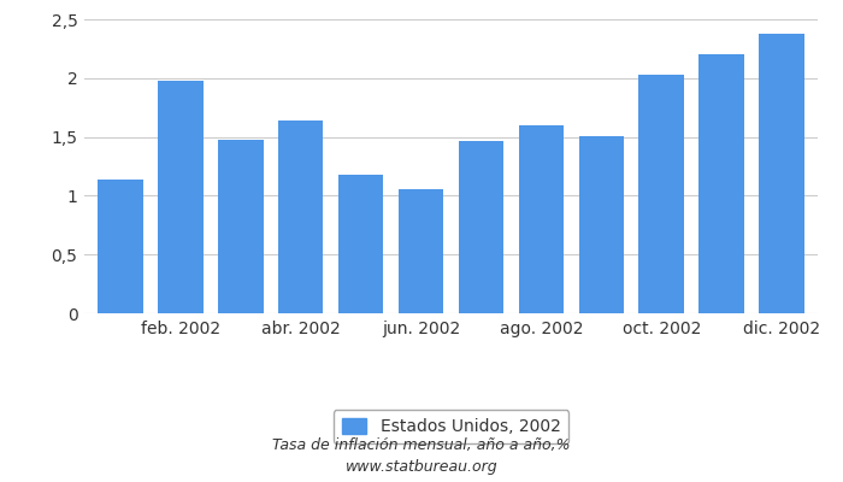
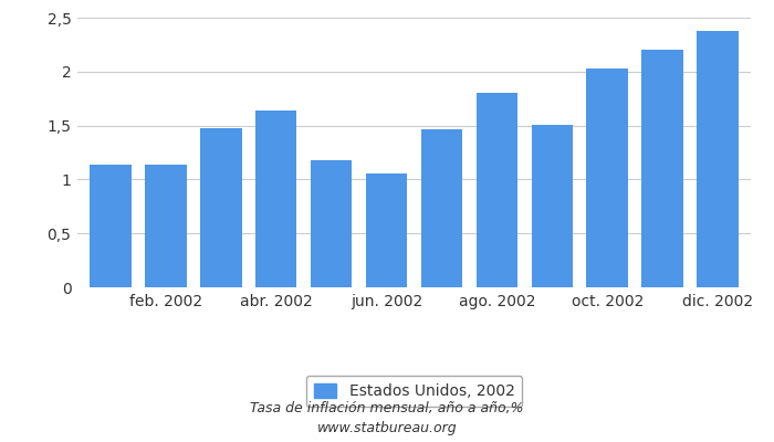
feb. 2002: 1,98 -> 1,14
ago. 2002: 1,60 -> 1,80
